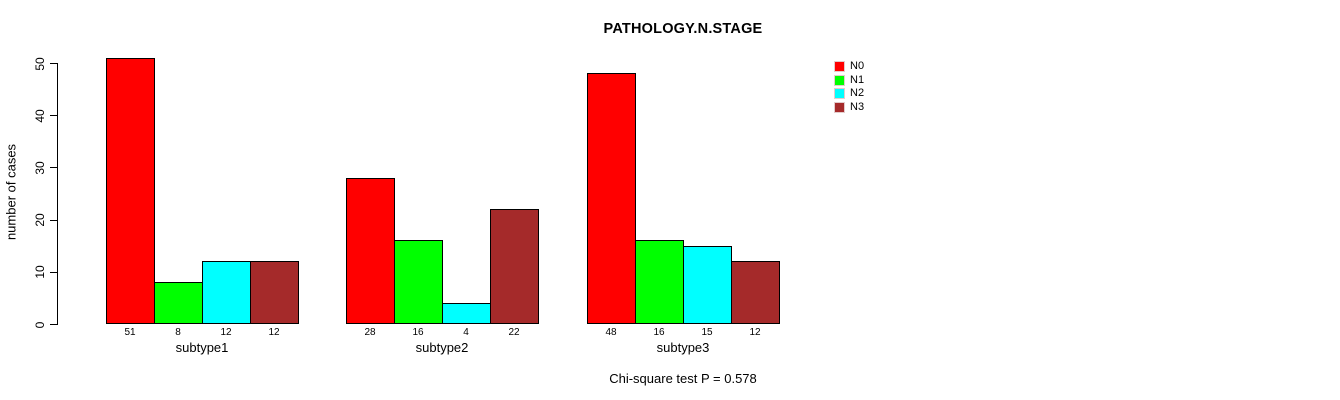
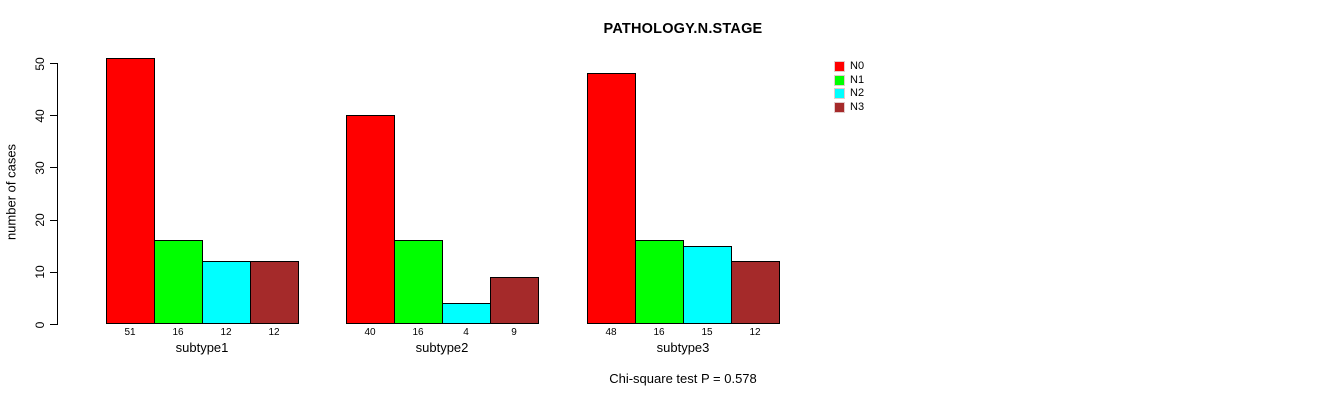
N1/subtype1: 8 -> 16
N0/subtype2: 28 -> 40
N3/subtype2: 22 -> 9
